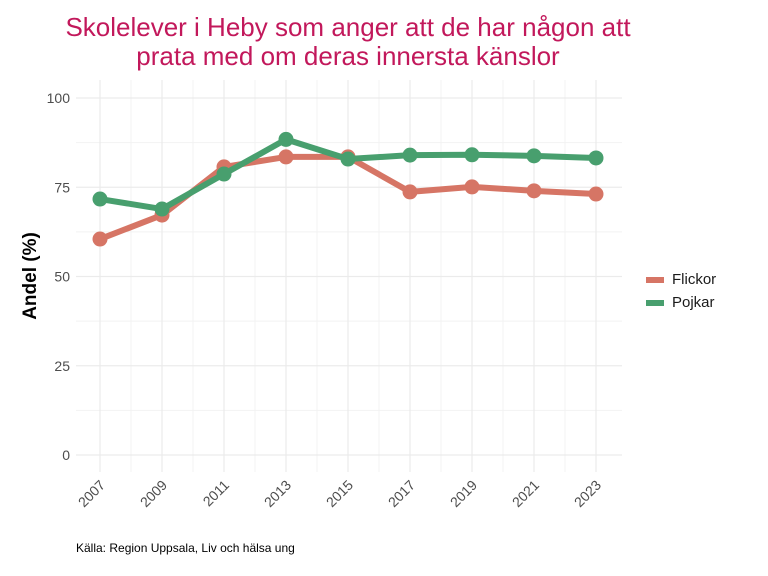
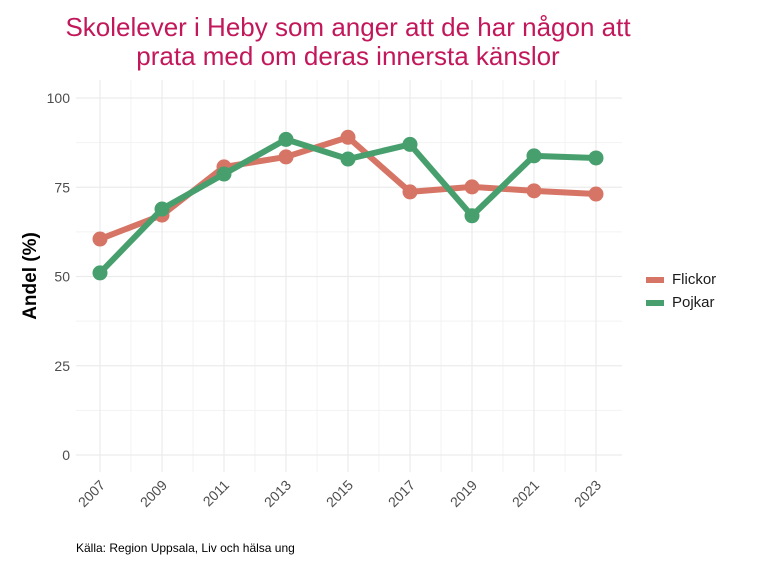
Pojkar/2007: 72 -> 51
Flickor/2015: 84 -> 89
Pojkar/2017: 84 -> 87
Pojkar/2019: 84 -> 67
